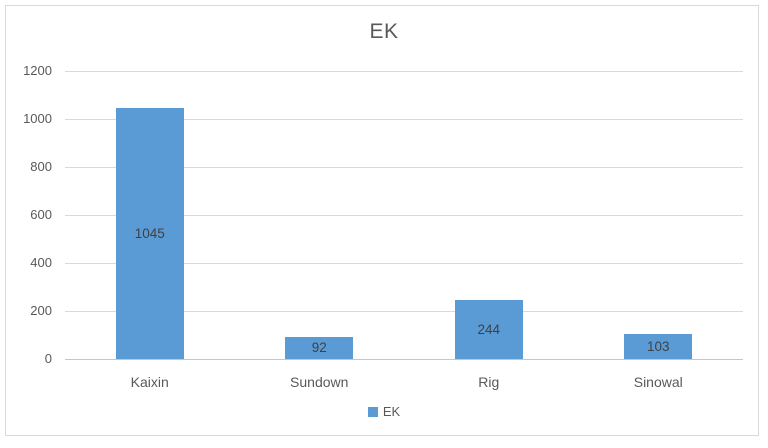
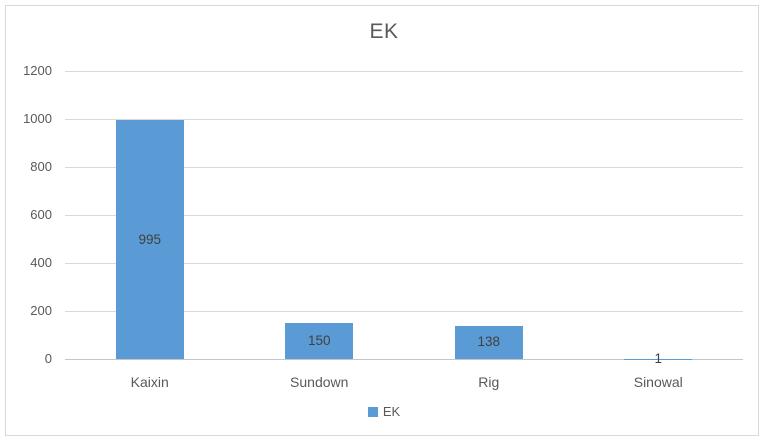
Kaixin: 1045 -> 995
Sundown: 92 -> 150
Rig: 244 -> 138
Sinowal: 103 -> 1
